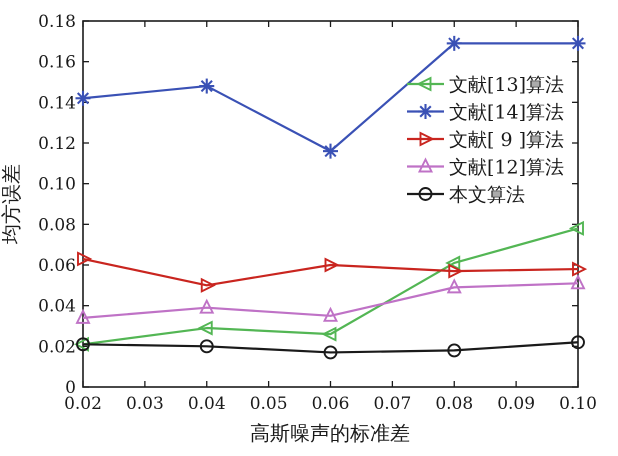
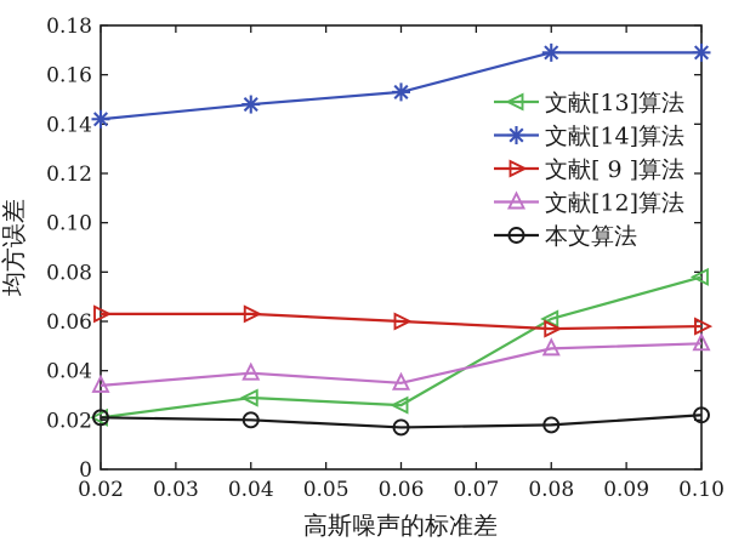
文献[ 9 ]算法/0.04: 0.050 -> 0.063
文献[14]算法/0.06: 0.116 -> 0.153
